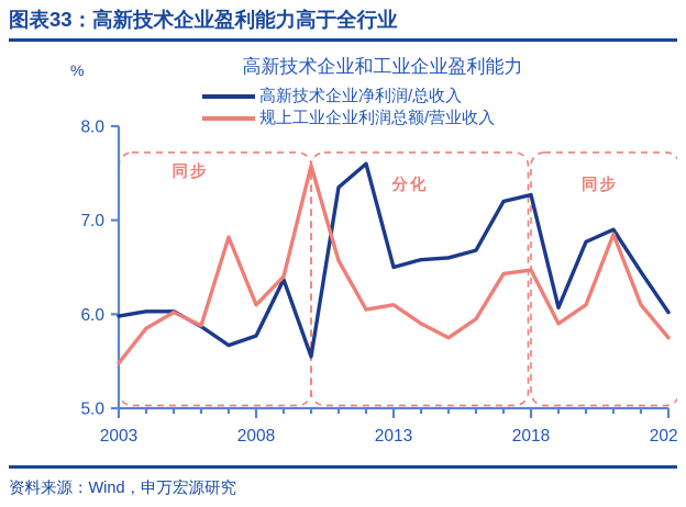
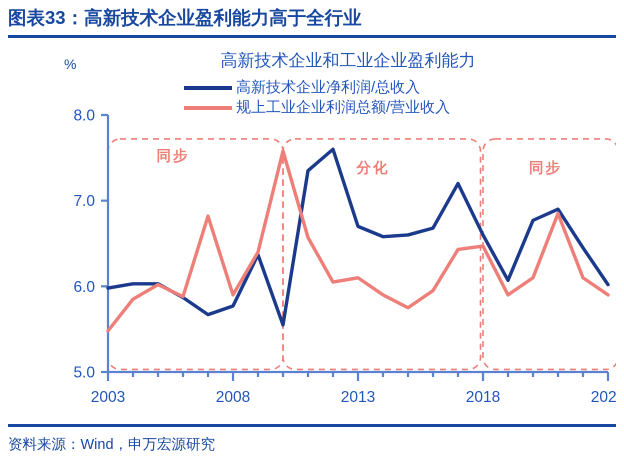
规上工业企业利润总额/营业收入/2008: 6.1 -> 5.9
高新技术企业净利润/总收入/2013: 6.5 -> 6.7
高新技术企业净利润/总收入/2018: 7.3 -> 6.6
规上工业企业利润总额/营业收入/2023: 5.8 -> 5.9
